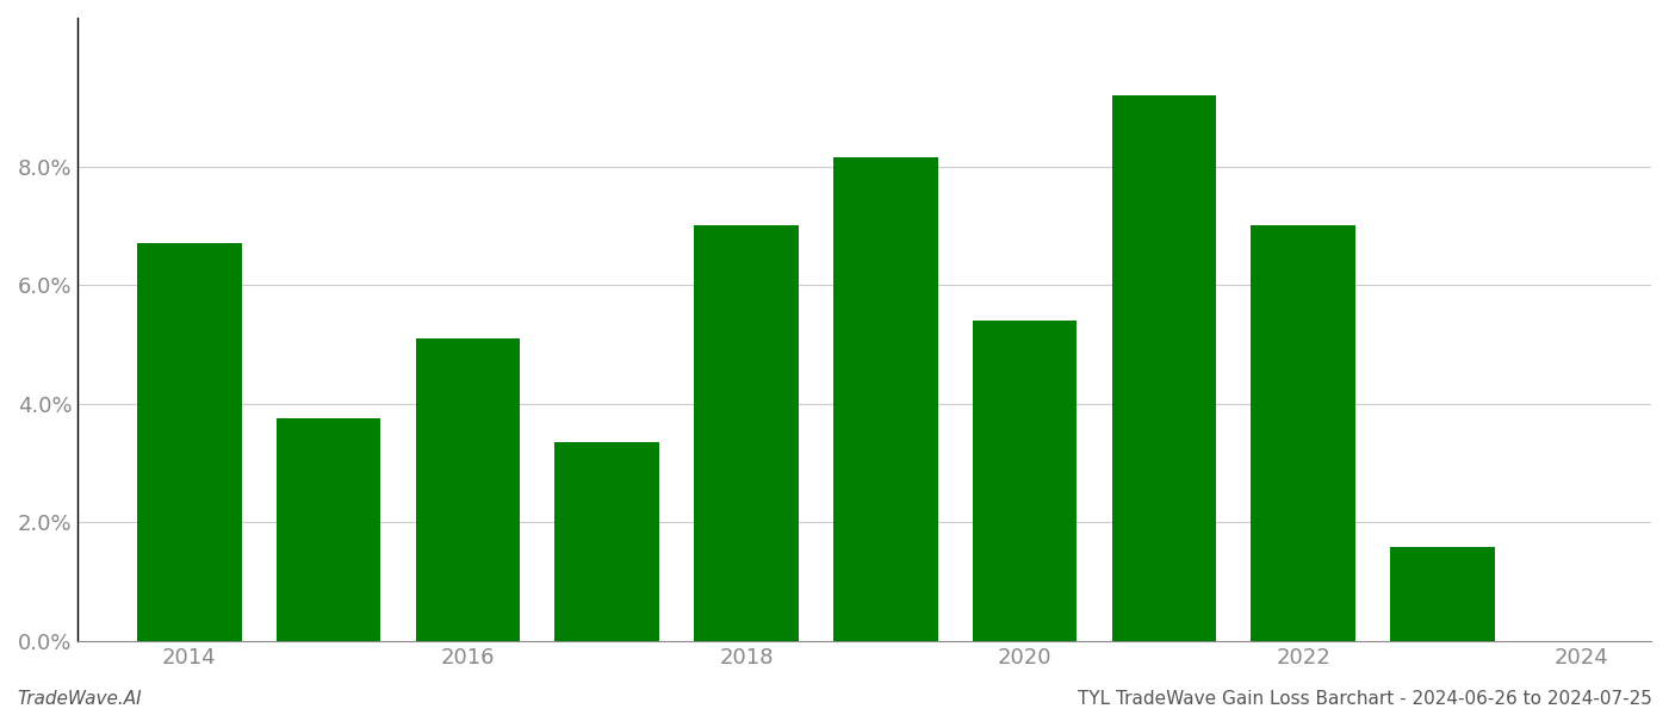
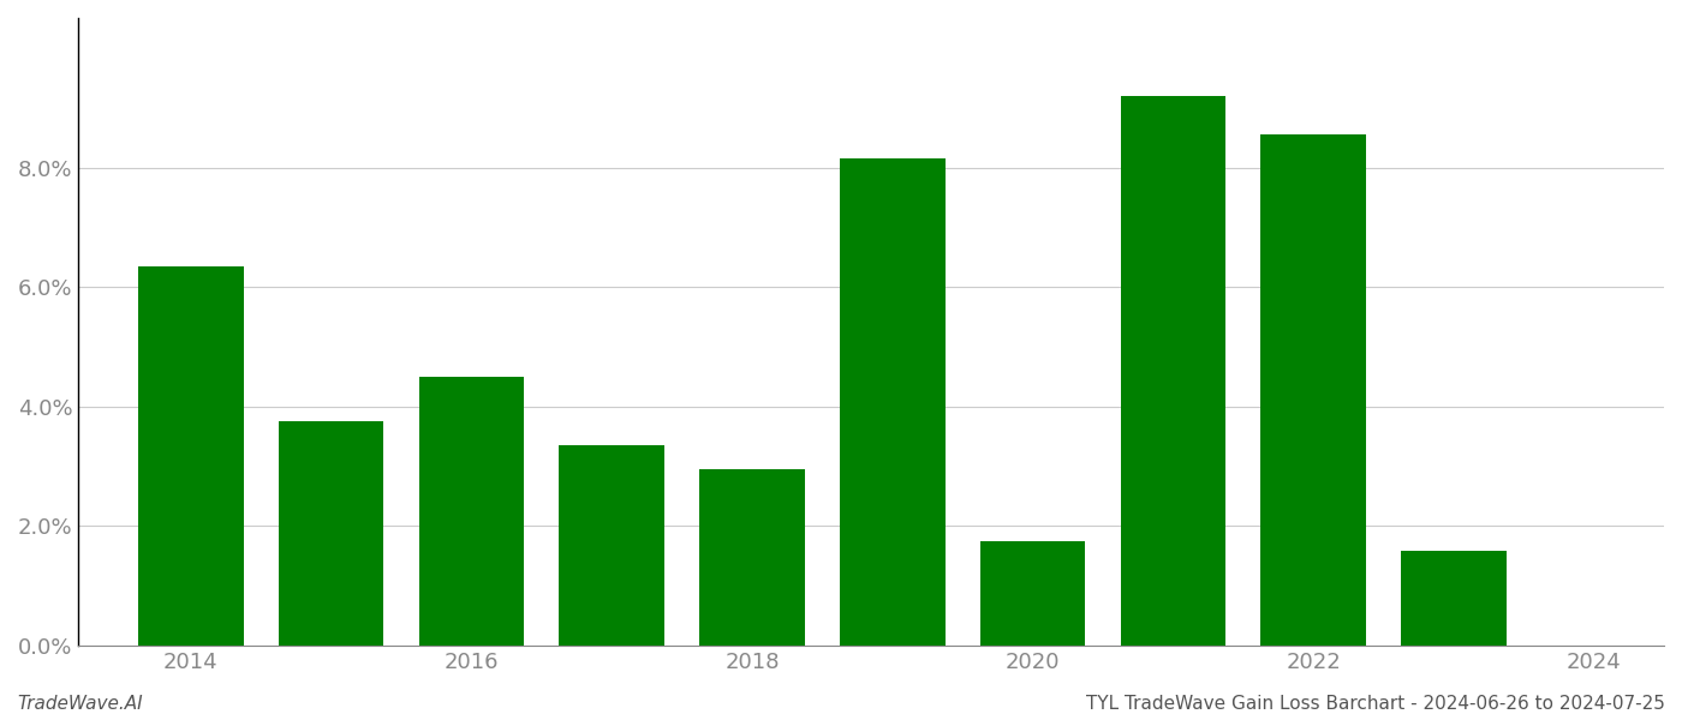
2014: 6.70% -> 6.35%
2016: 5.10% -> 4.50%
2018: 7.00% -> 2.95%
2020: 5.40% -> 1.75%
2022: 7.00% -> 8.55%
